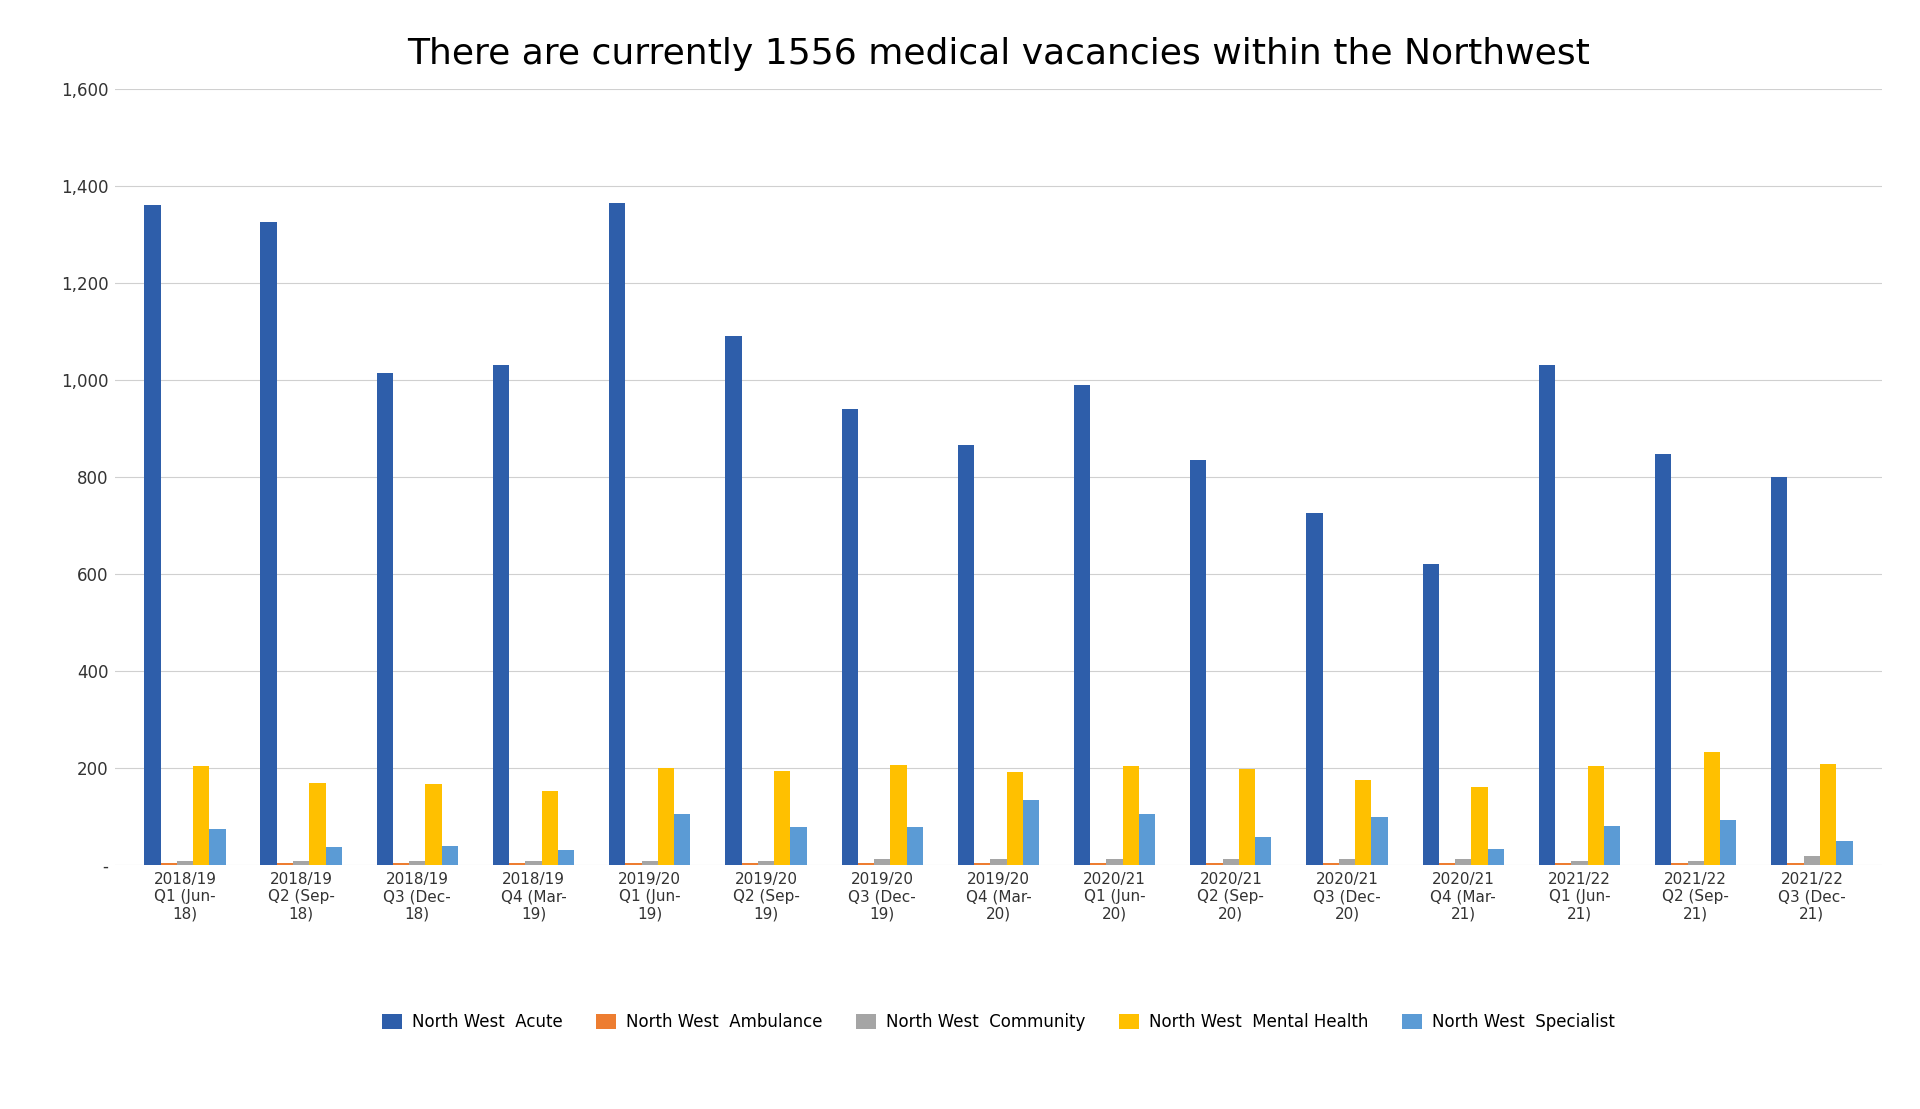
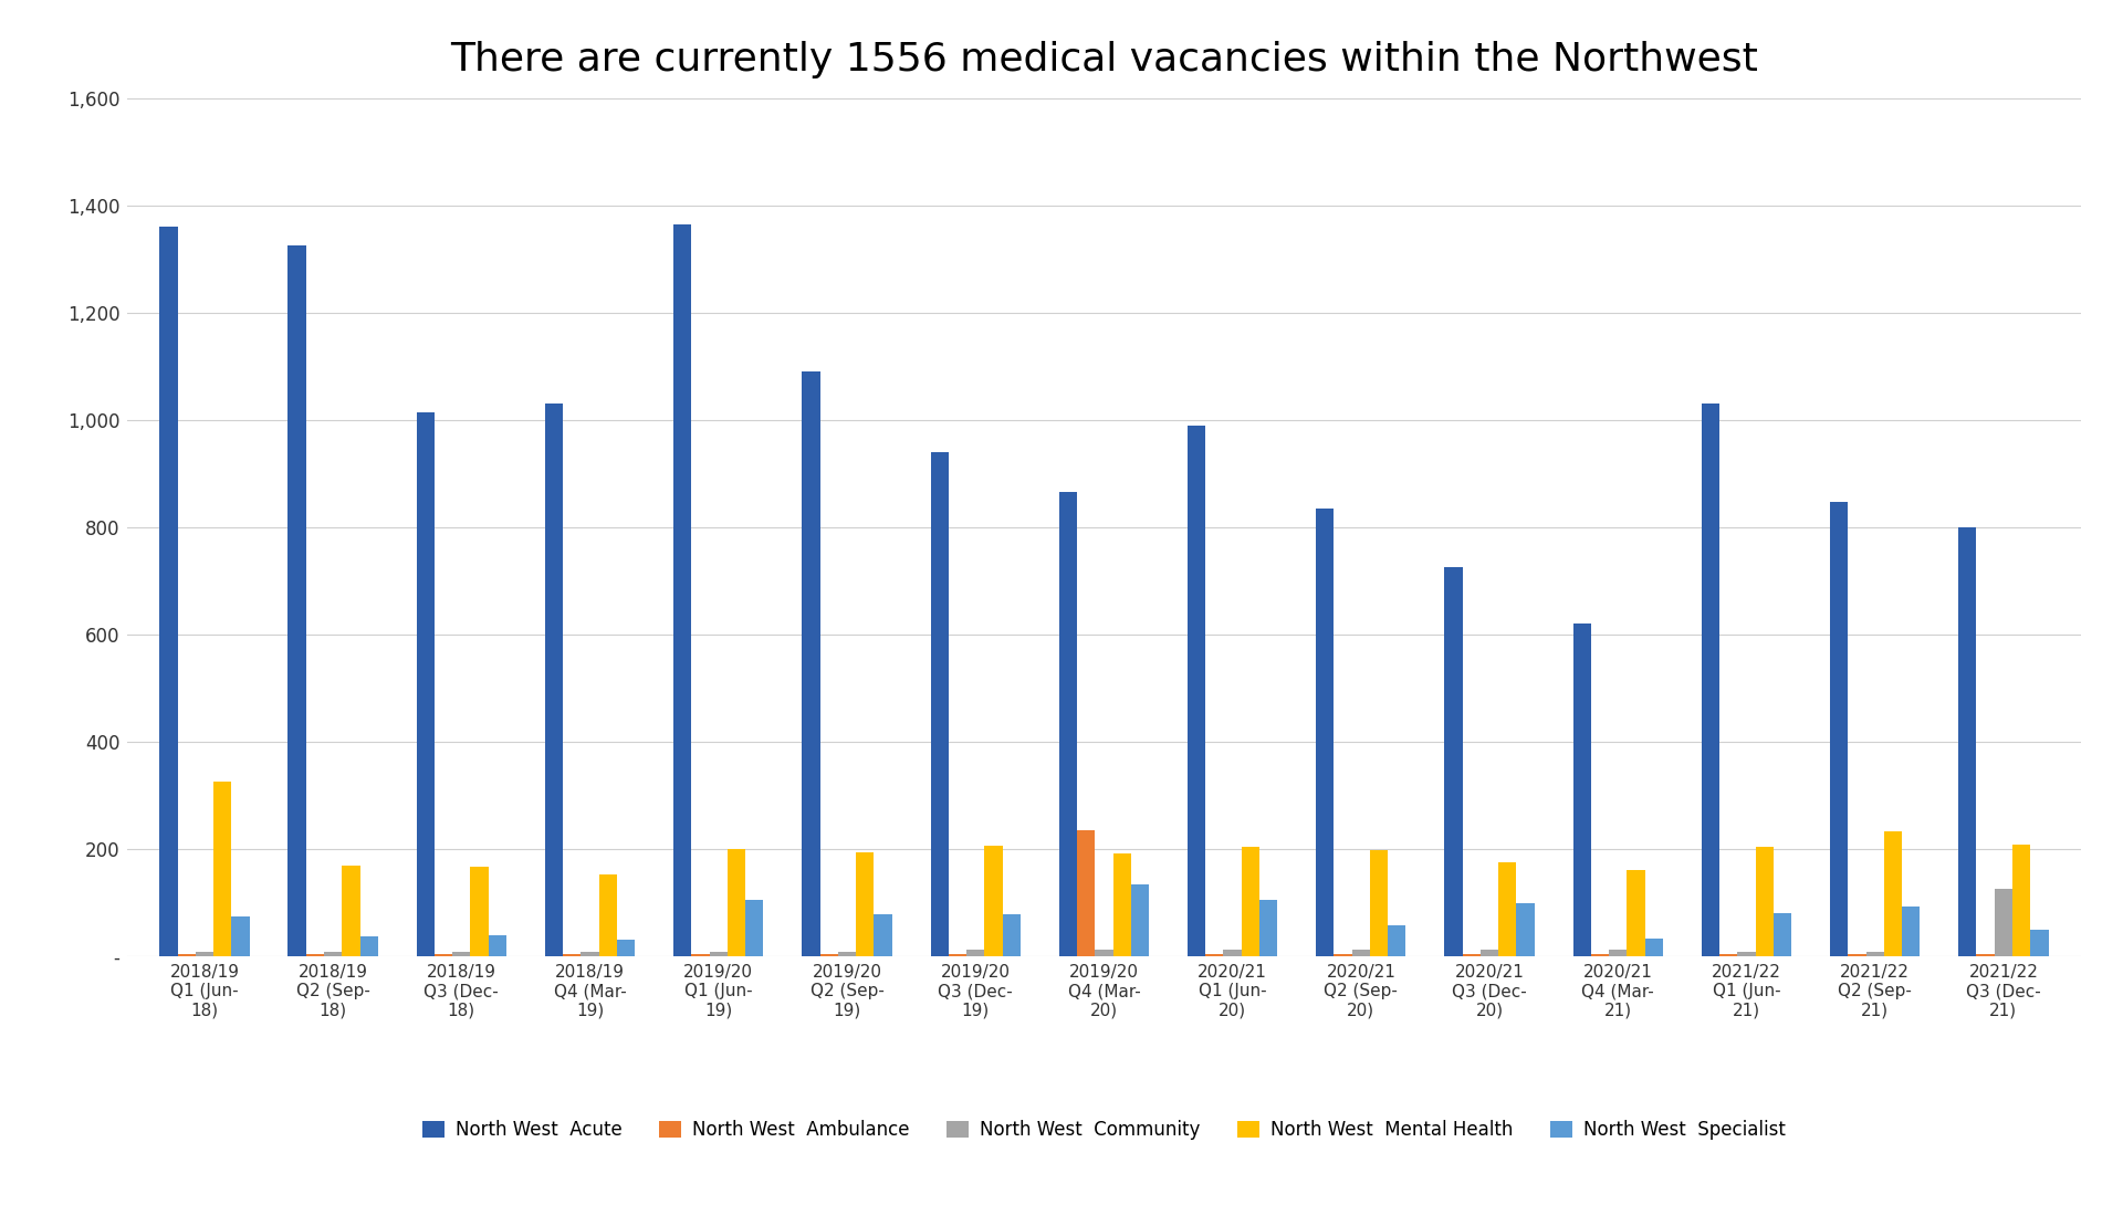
North West Mental Health/2018/19 Q1 (Jun- 18): 205 -> 325
North West Ambulance/2019/20 Q4 (Mar- 20): 5 -> 235
North West Community/2021/22 Q3 (Dec- 21): 18 -> 125
